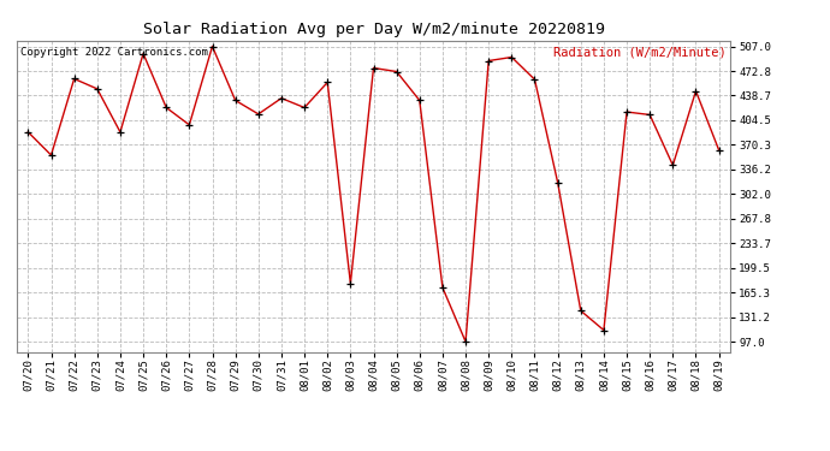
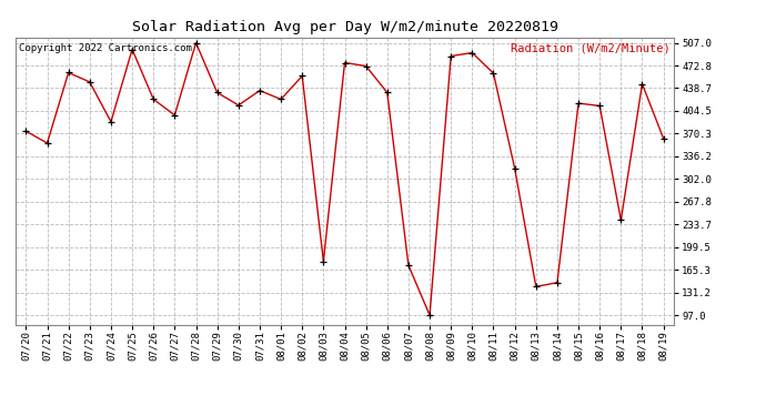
07/20: 388 -> 374
08/14: 113 -> 146
08/17: 342 -> 240
